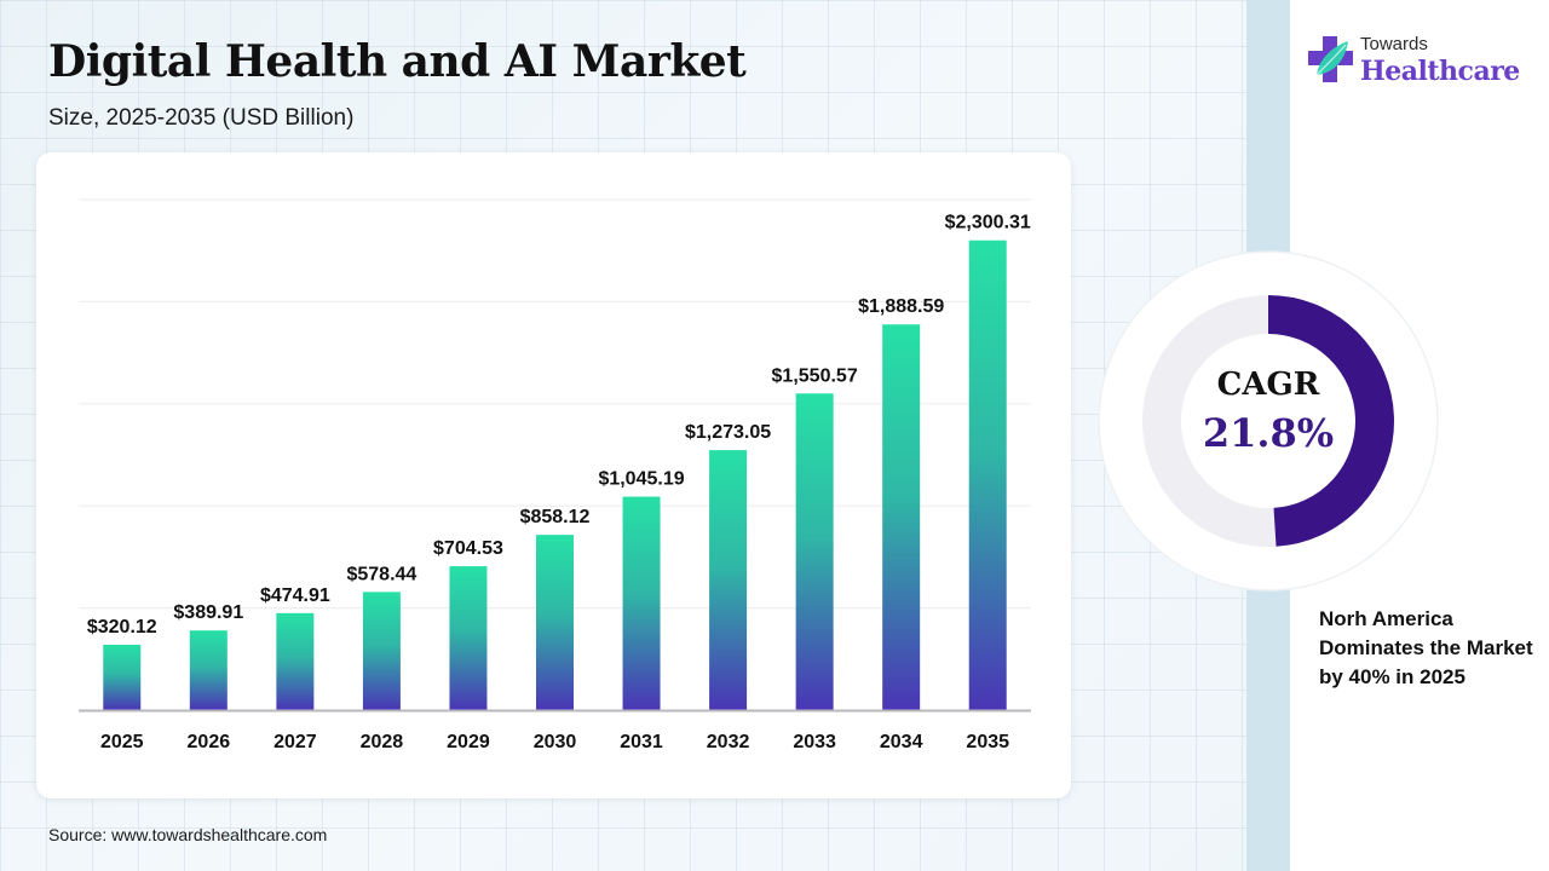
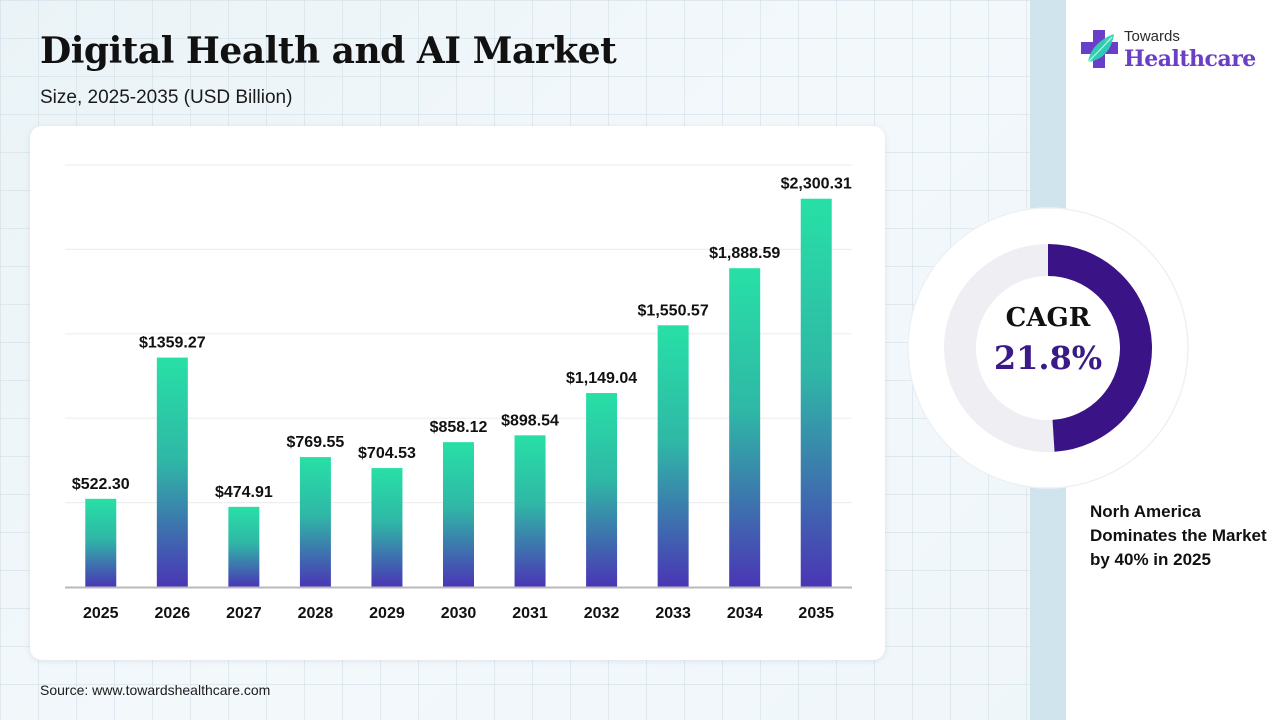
2025: $320.12 -> $522.30
2026: $389.91 -> $1359.27
2028: $578.44 -> $769.55
2031: $1,045.19 -> $898.54
2032: $1,273.05 -> $1,149.04
